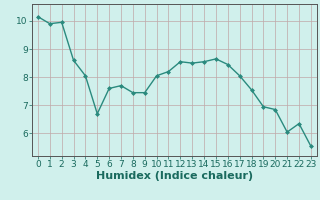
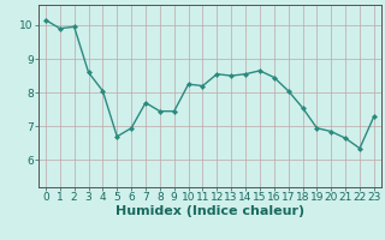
6: 7.60 -> 6.95
10: 8.05 -> 8.25
21: 6.05 -> 6.65
23: 5.55 -> 7.30
